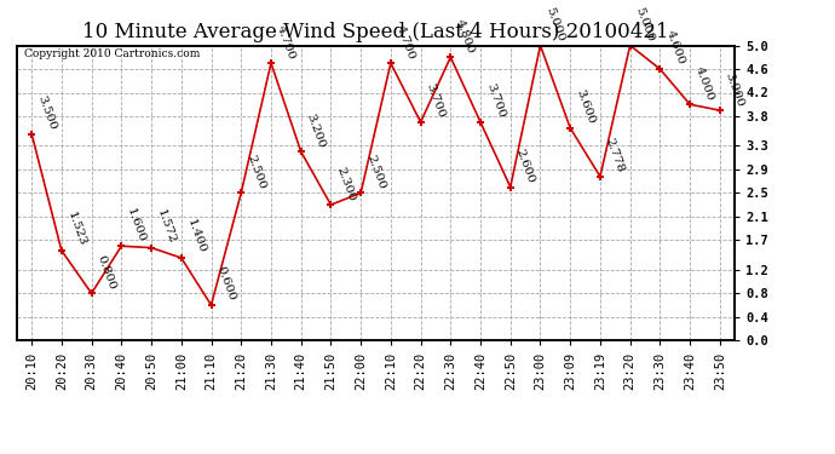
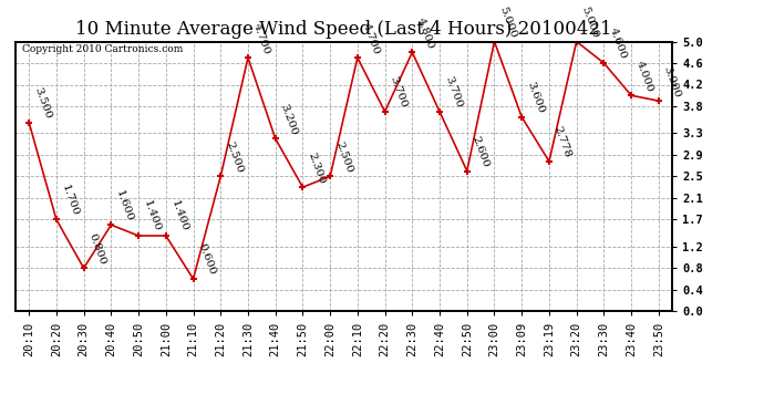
20:20: 1.523 -> 1.700
20:50: 1.572 -> 1.400
